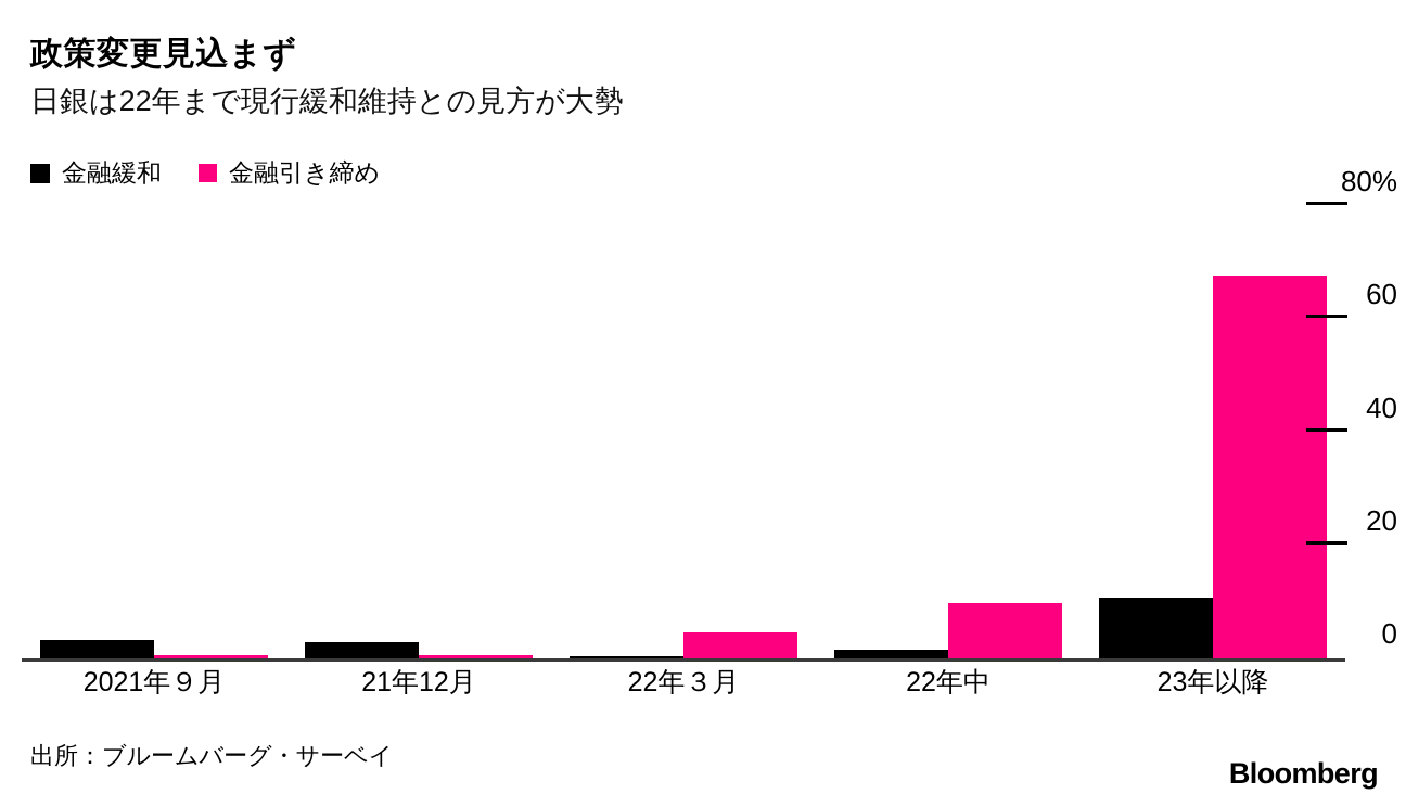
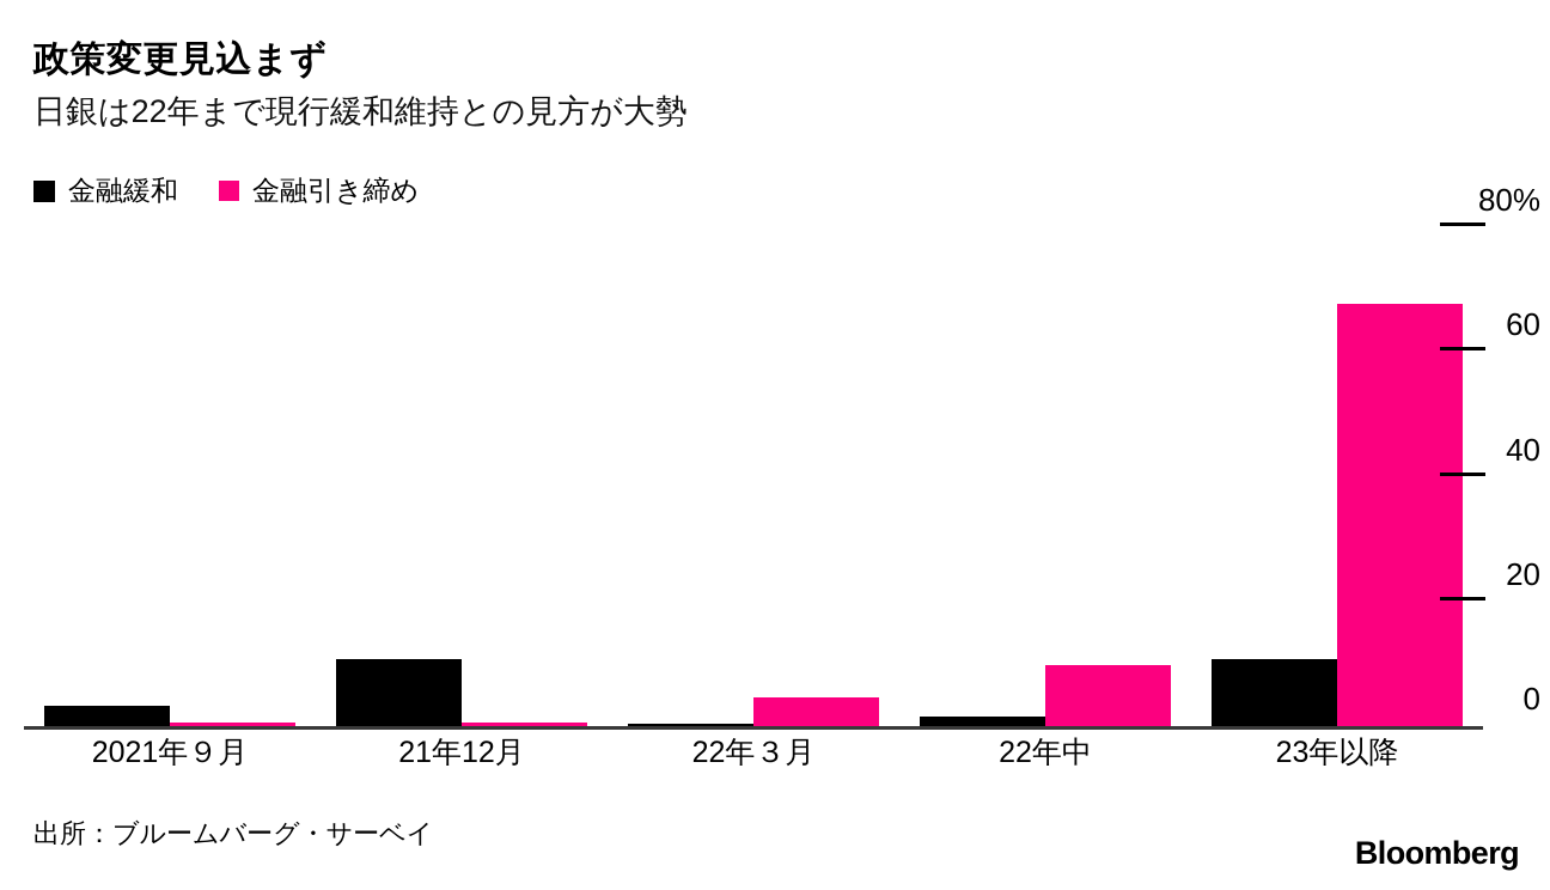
金融緩和/21年12月: 3% -> 11%
